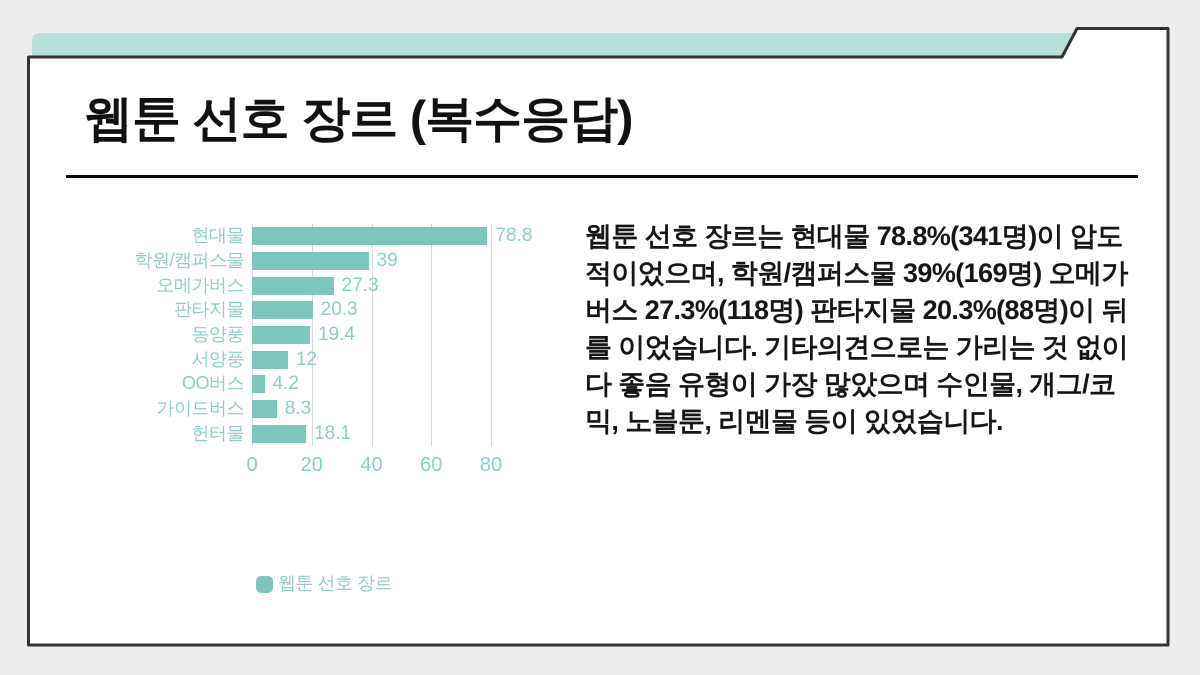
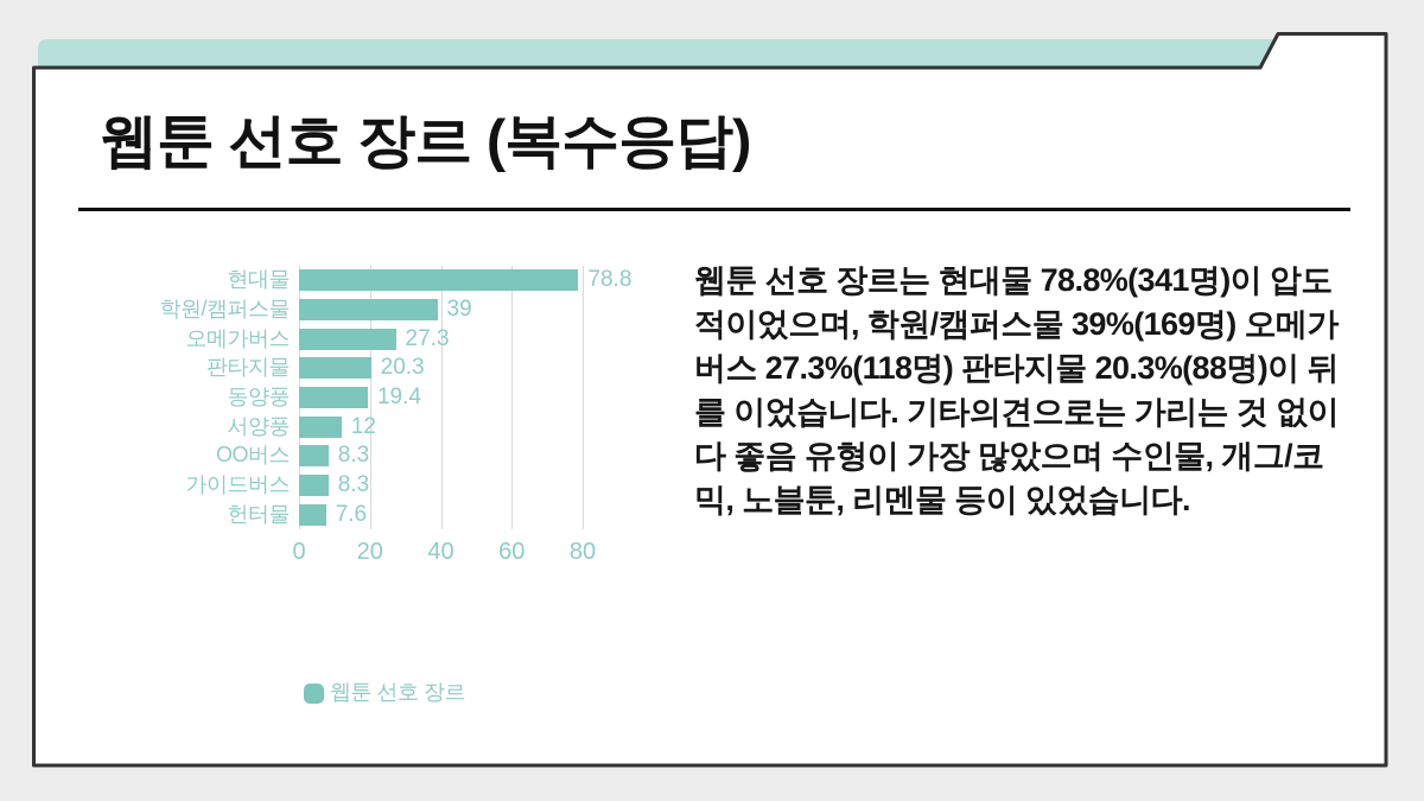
OO버스: 4.2 -> 8.3
헌터물: 18.1 -> 7.6
